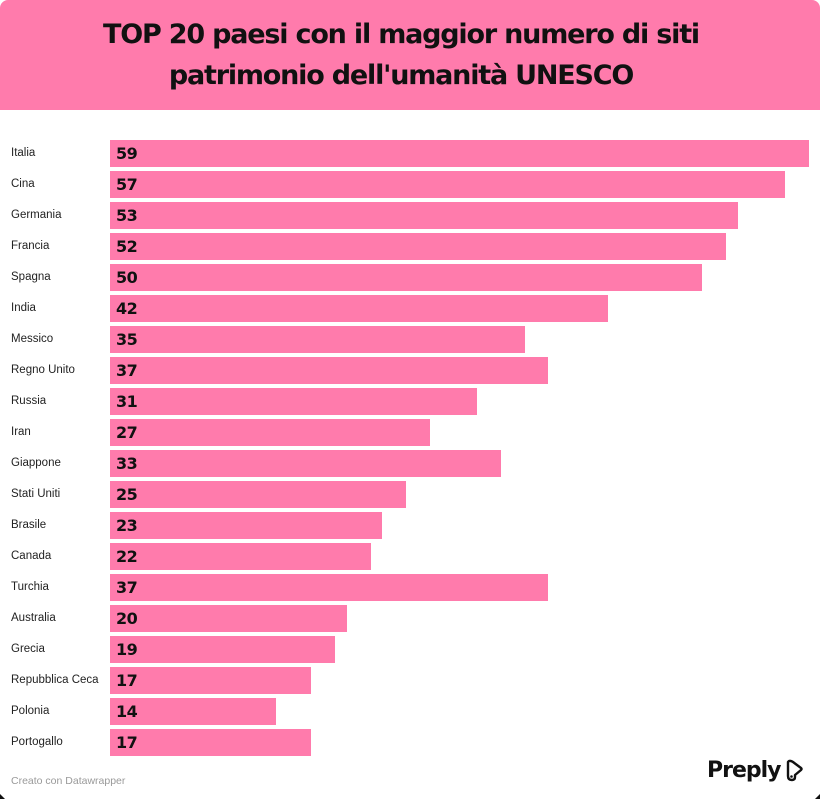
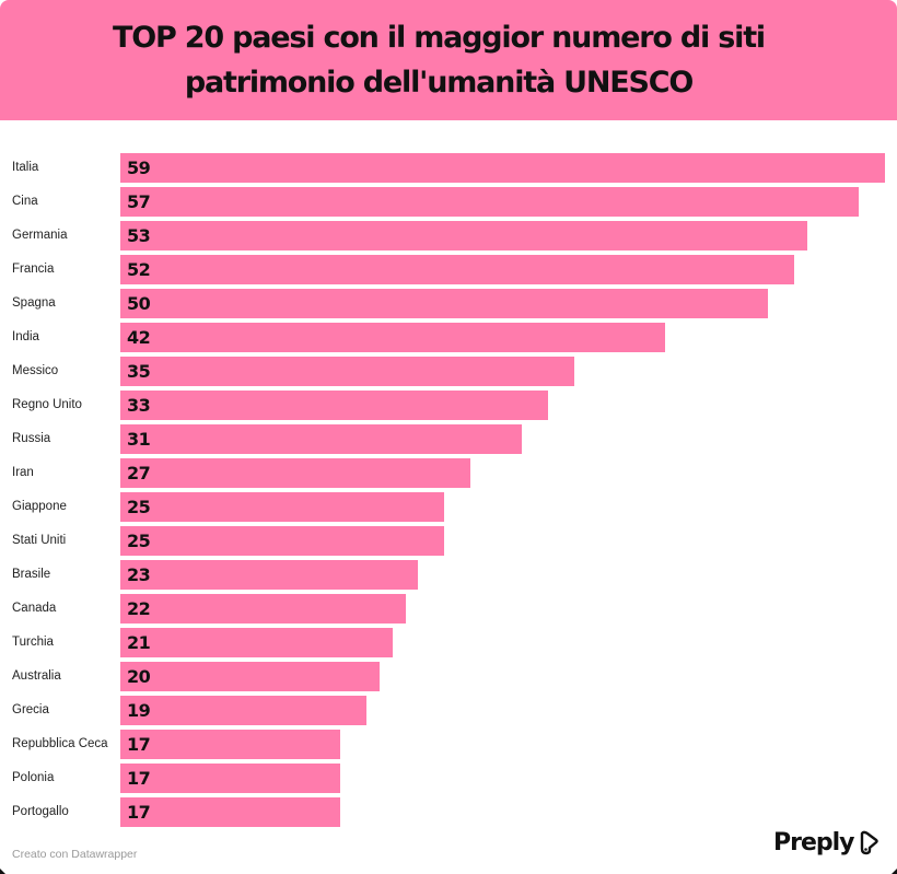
Regno Unito: 37 -> 33
Giappone: 33 -> 25
Turchia: 37 -> 21
Polonia: 14 -> 17
